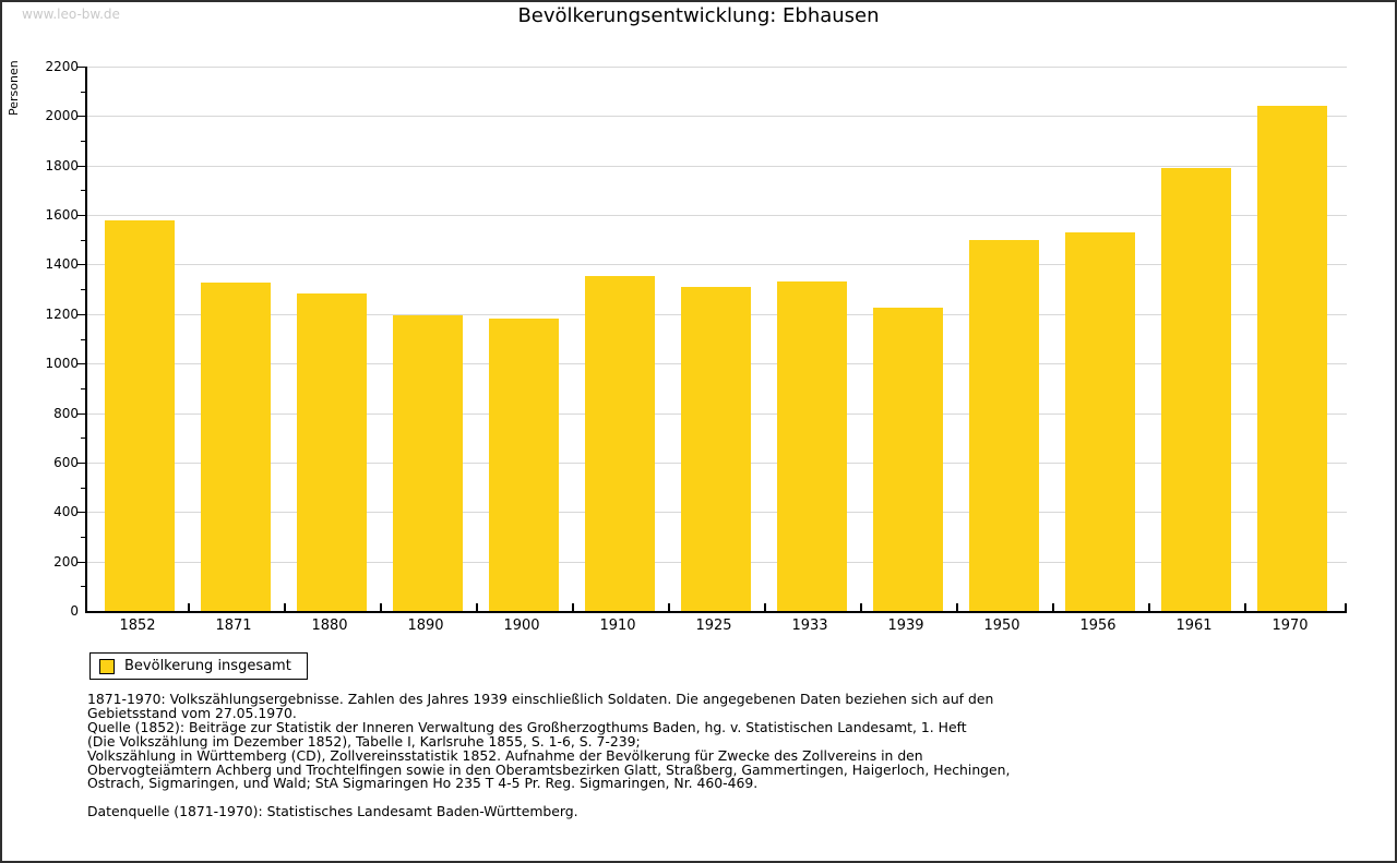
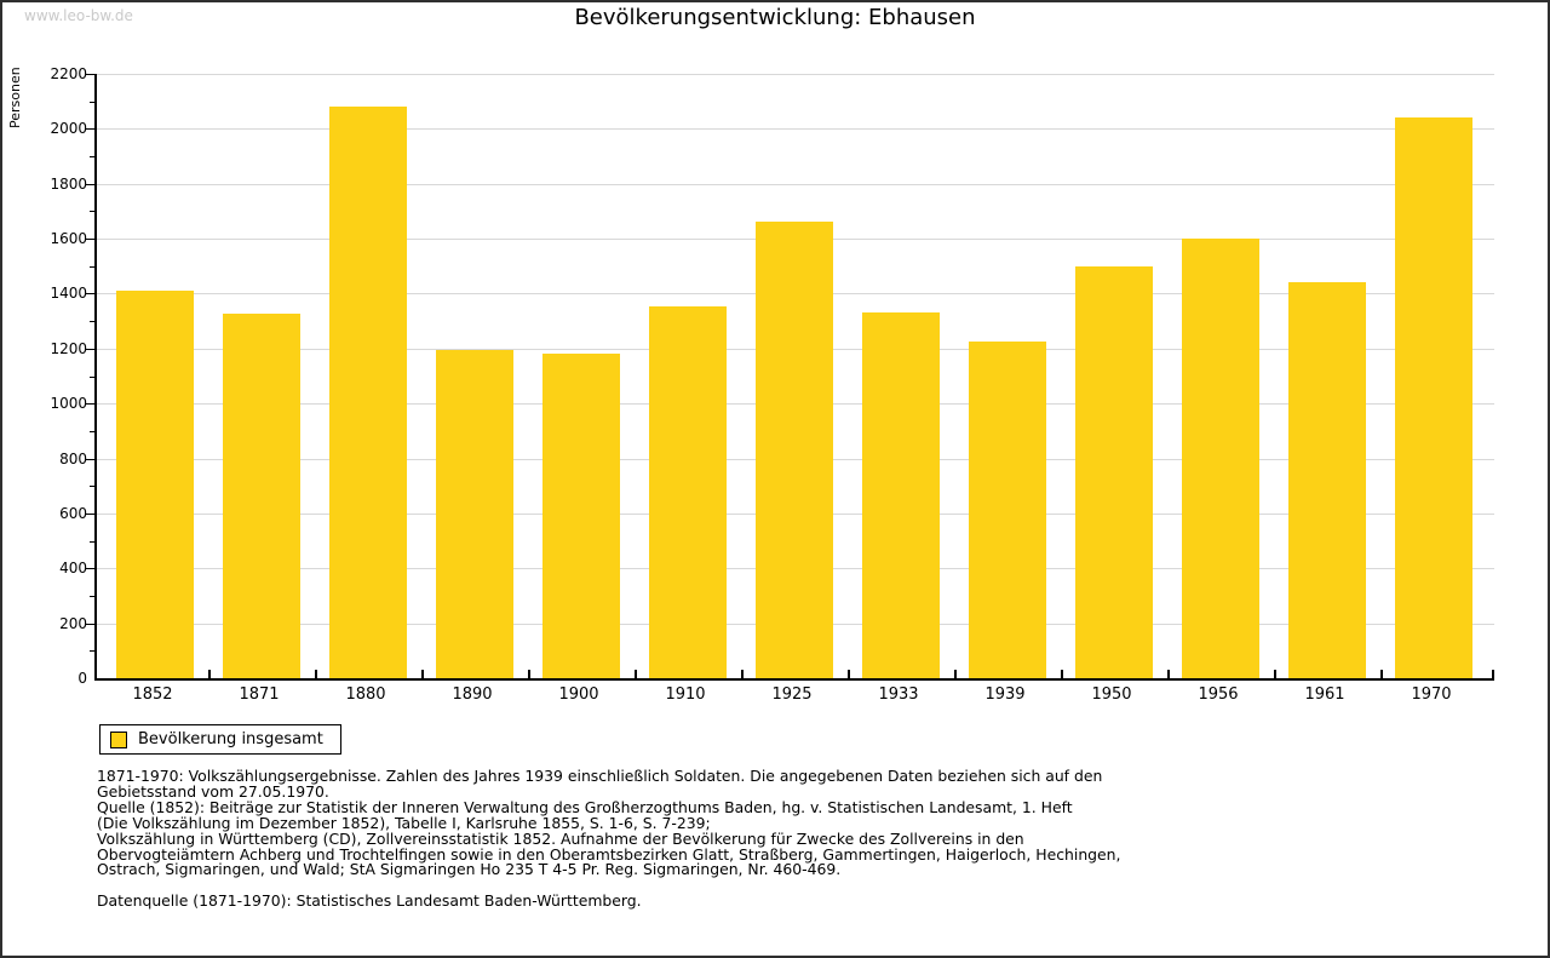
1852: 1580 -> 1410
1880: 1280 -> 2080
1925: 1310 -> 1660
1956: 1530 -> 1600
1961: 1790 -> 1440
